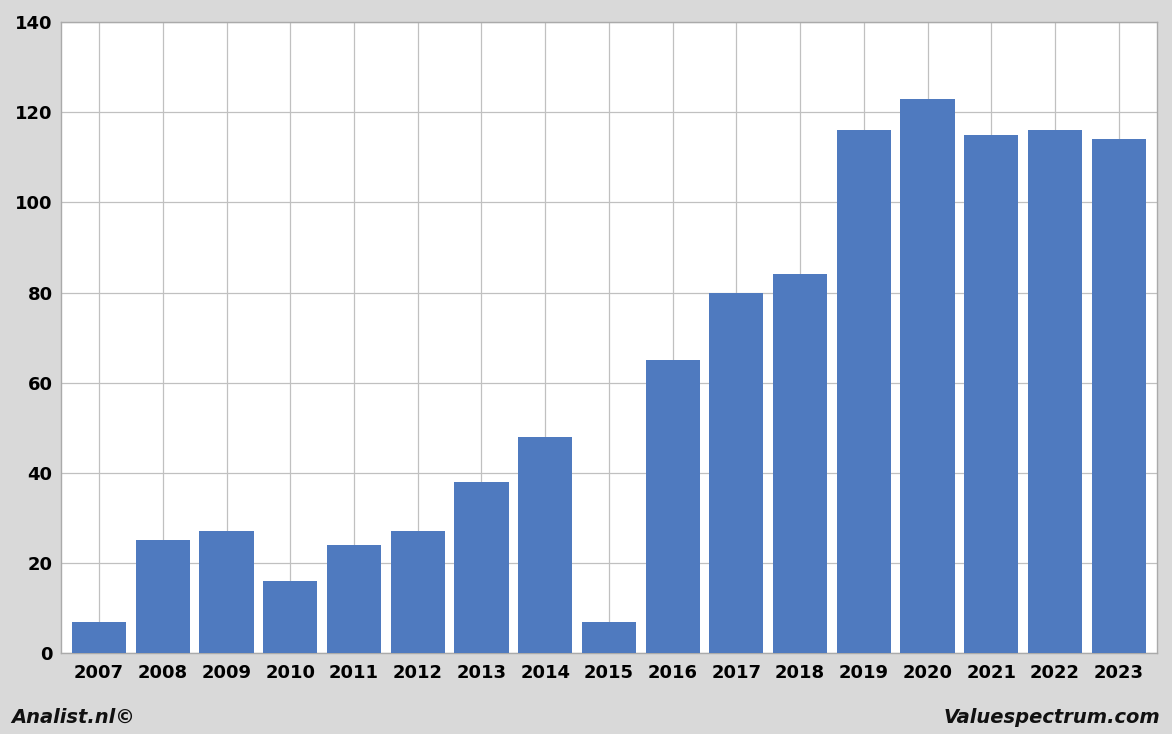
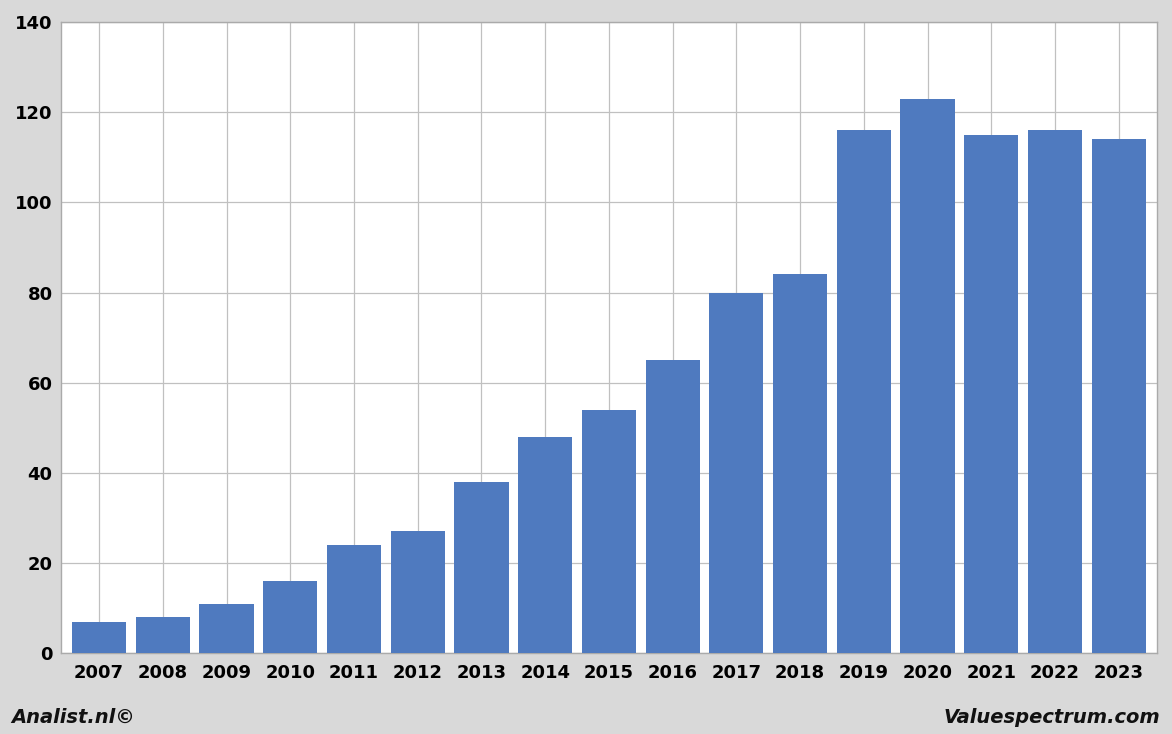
2008: 25 -> 8
2009: 27 -> 11
2015: 7 -> 54
